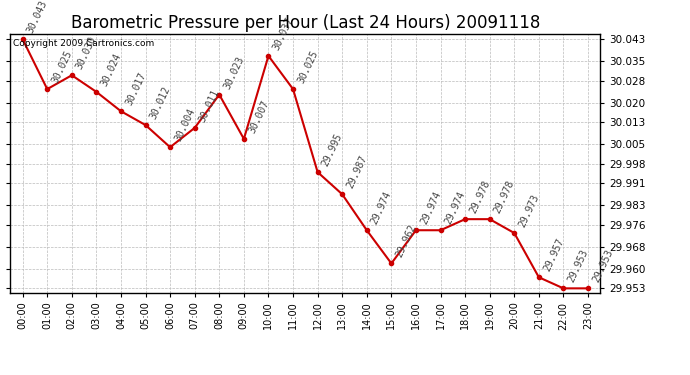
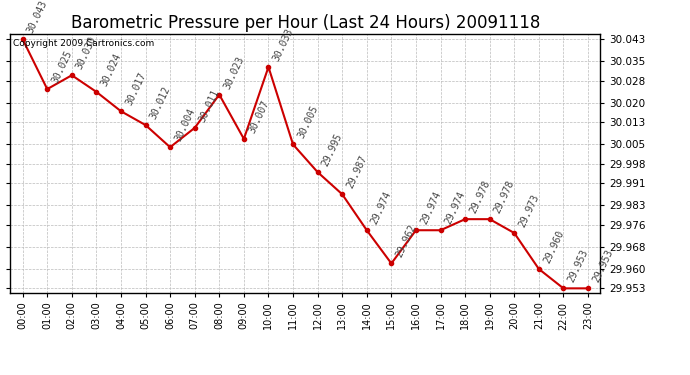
10:00: 30.037 -> 30.033
11:00: 30.025 -> 30.005
21:00: 29.957 -> 29.960
